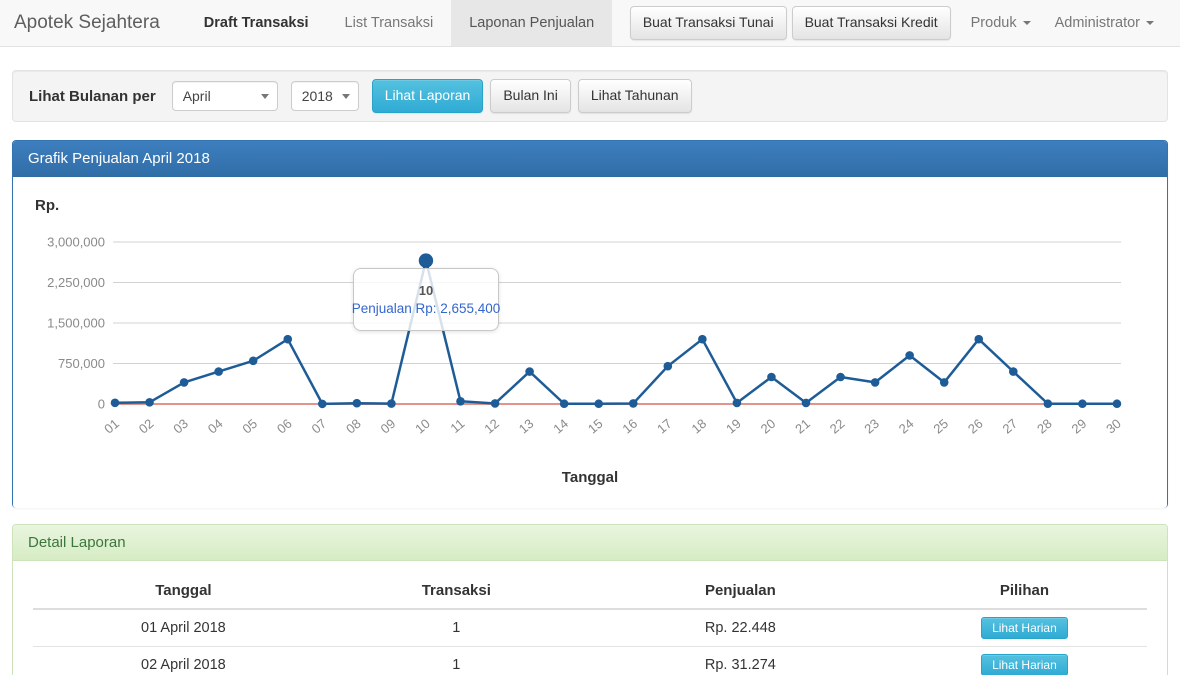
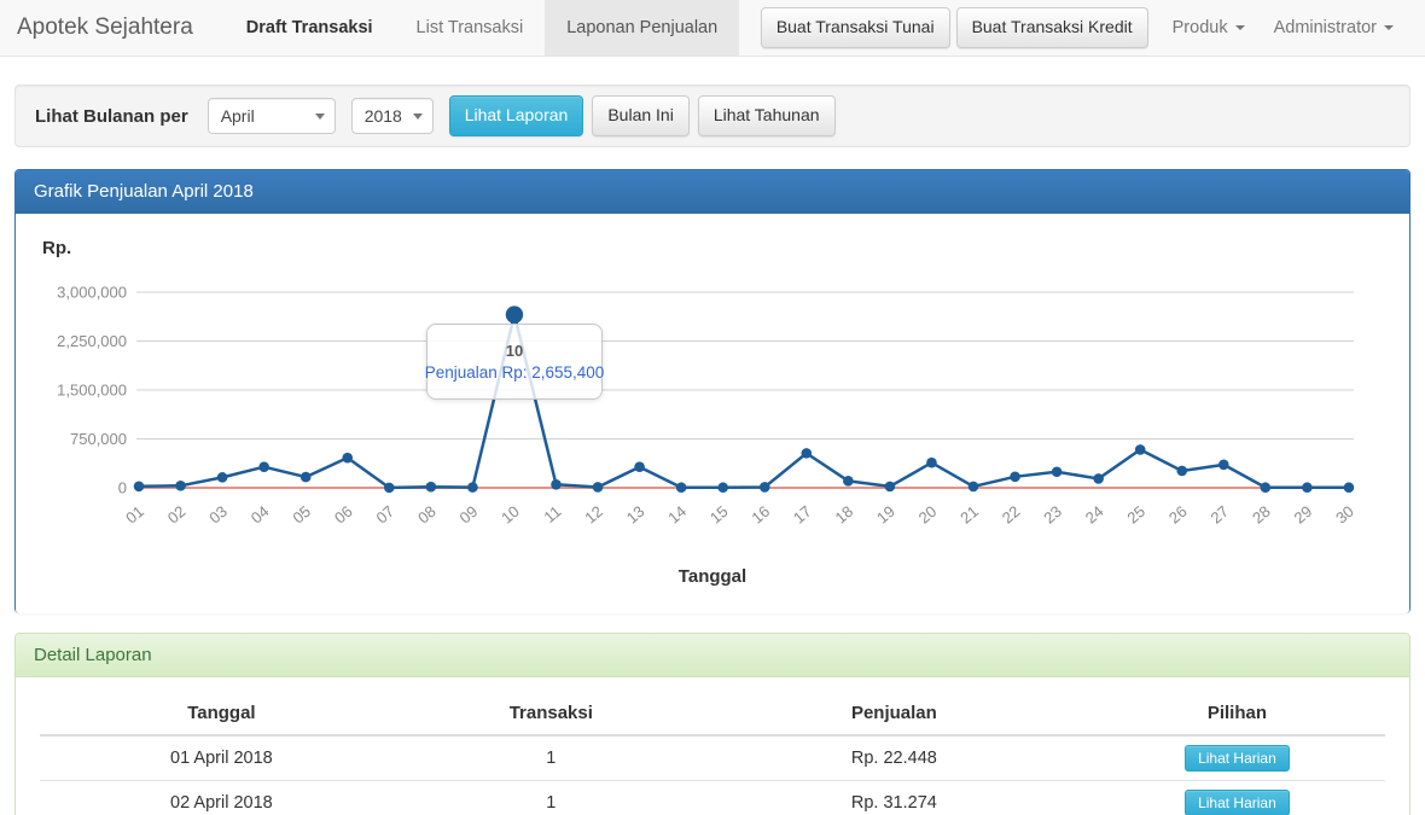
03: 400000 -> 200000
04: 600000 -> 300000
05: 800000 -> 200000
06: 1200000 -> 500000
13: 600000 -> 300000
17: 700000 -> 500000
18: 1200000 -> 100000
20: 500000 -> 400000
22: 500000 -> 200000
23: 400000 -> 200000
24: 900000 -> 100000
25: 400000 -> 600000
26: 1200000 -> 300000
27: 600000 -> 400000
